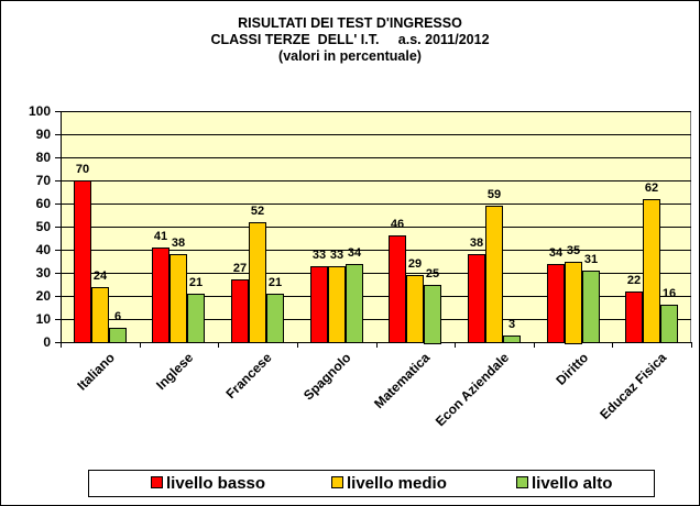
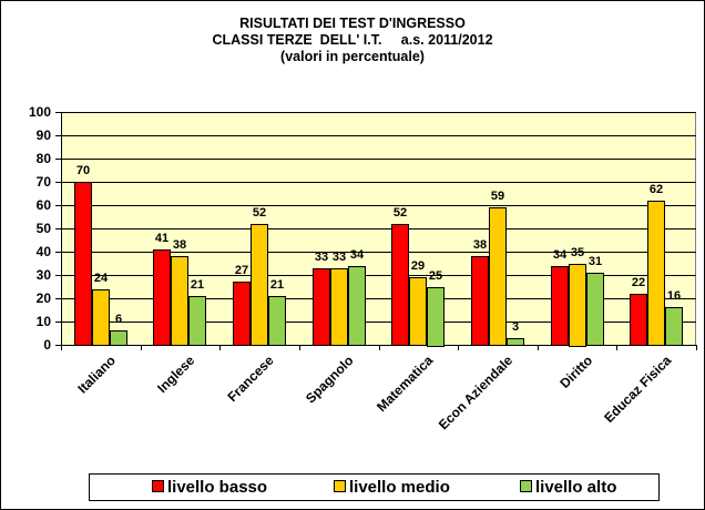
livello basso/Matematica: 46 -> 52
